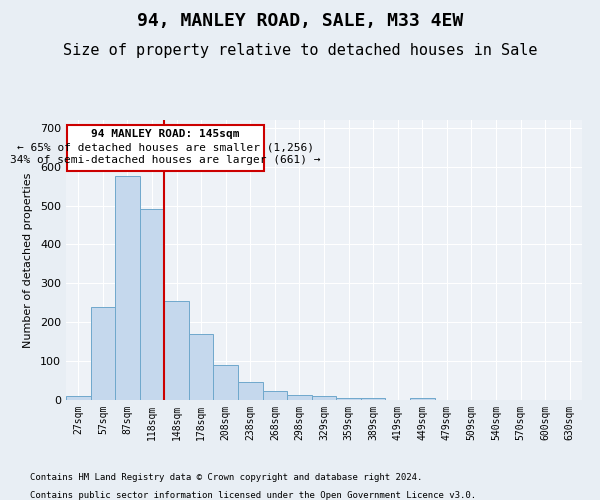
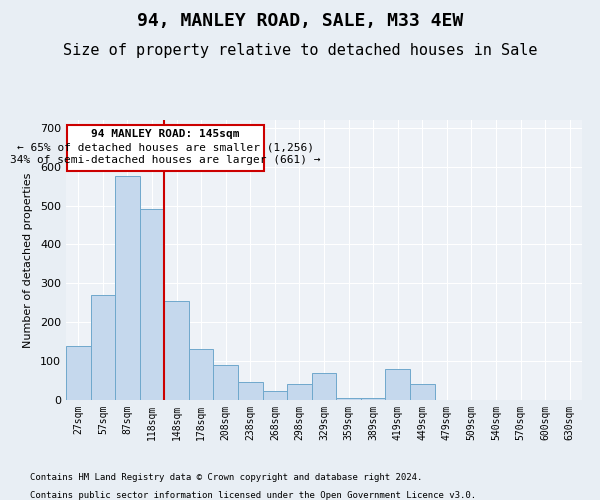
27sqm: 10 -> 140
57sqm: 240 -> 270
178sqm: 170 -> 130
298sqm: 12 -> 40
329sqm: 10 -> 70
419sqm: 1 -> 80
449sqm: 5 -> 40
